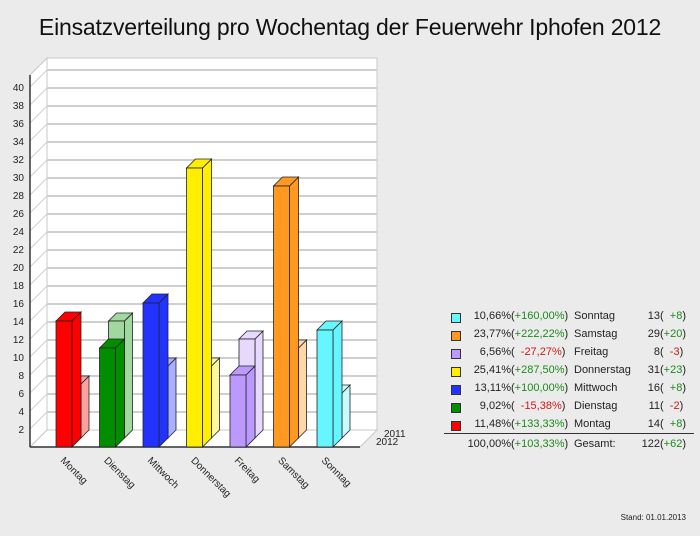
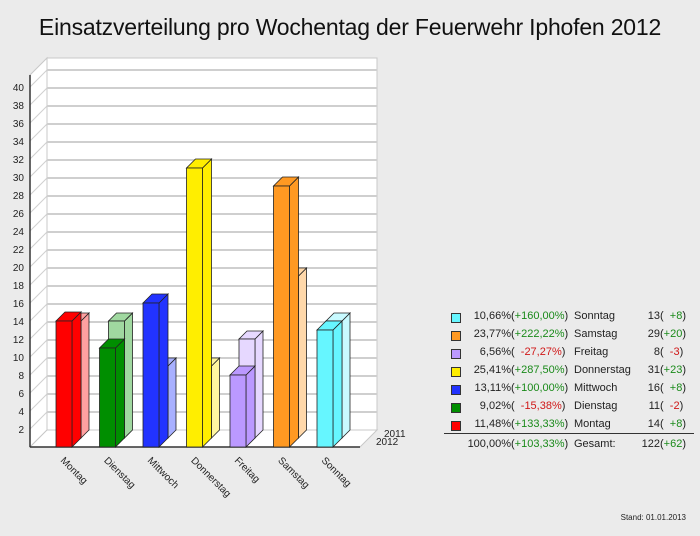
2011/Montag: 6 -> 13
2011/Samstag: 10 -> 18
2011/Sonntag: 5 -> 13
